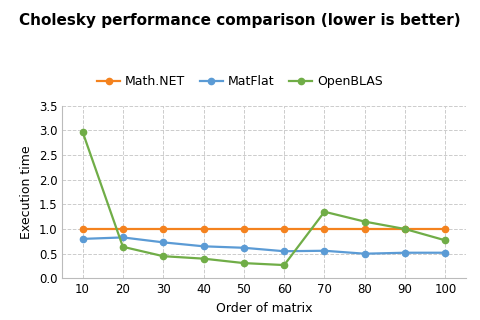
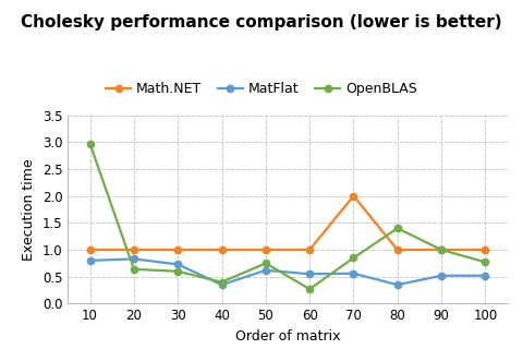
OpenBLAS/30: 0.45 -> 0.60
MatFlat/40: 0.65 -> 0.35
OpenBLAS/50: 0.31 -> 0.75
Math.NET/70: 1 -> 2
OpenBLAS/70: 1.35 -> 0.85
MatFlat/80: 0.50 -> 0.35
OpenBLAS/80: 1.15 -> 1.40
